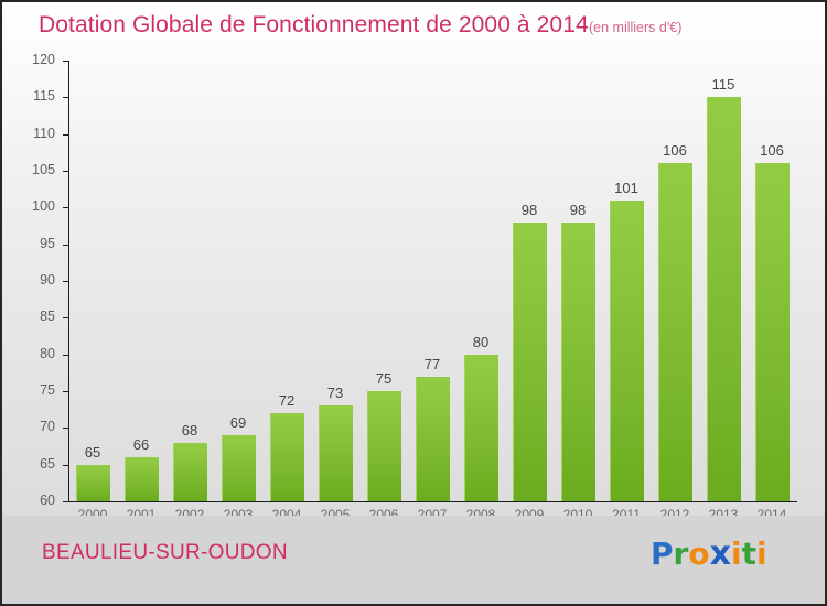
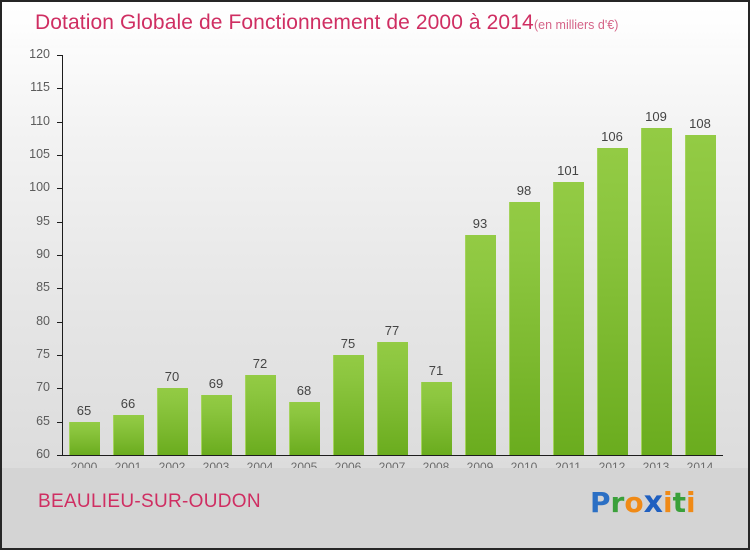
2002: 68 -> 70
2005: 73 -> 68
2008: 80 -> 71
2009: 98 -> 93
2013: 115 -> 109
2014: 106 -> 108
